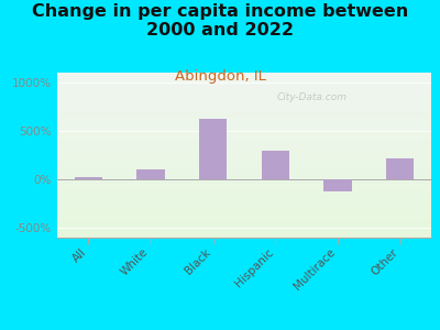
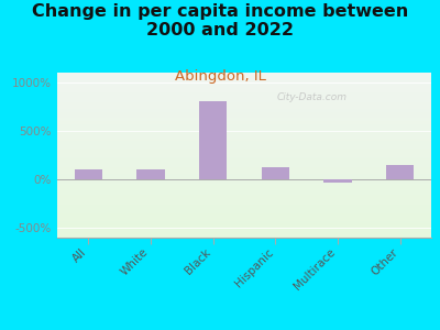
All: 20% -> 100%
Black: 620% -> 800%
Hispanic: 300% -> 130%
Multirace: -120% -> -30%
Other: 220% -> 150%
